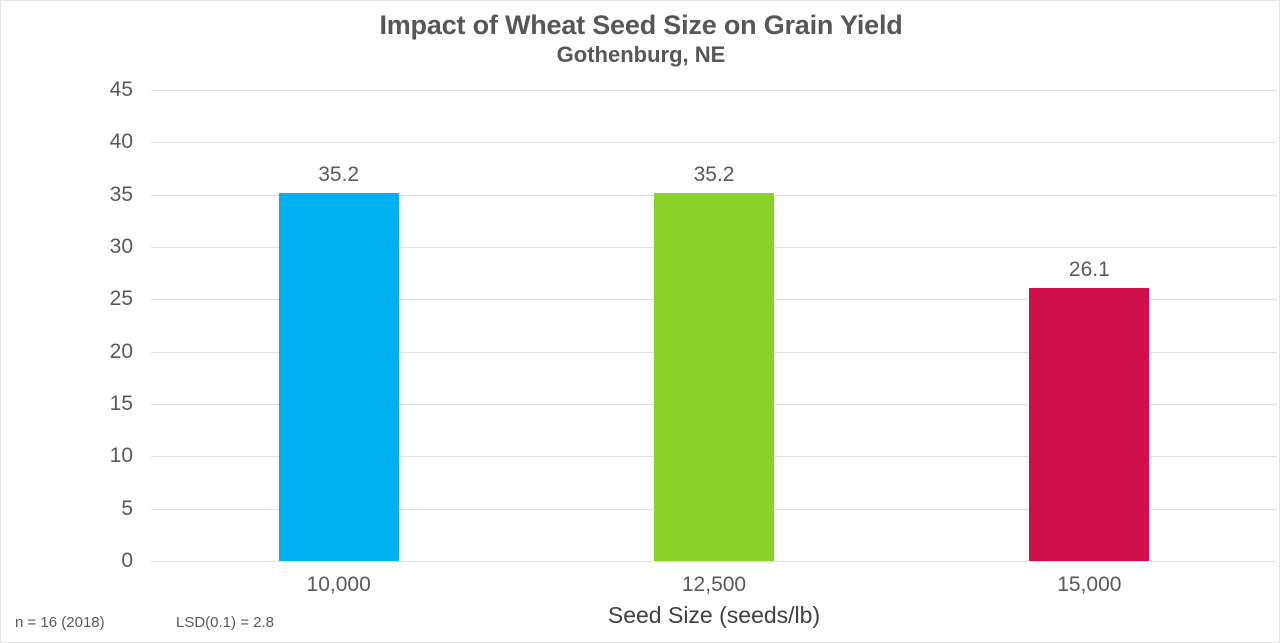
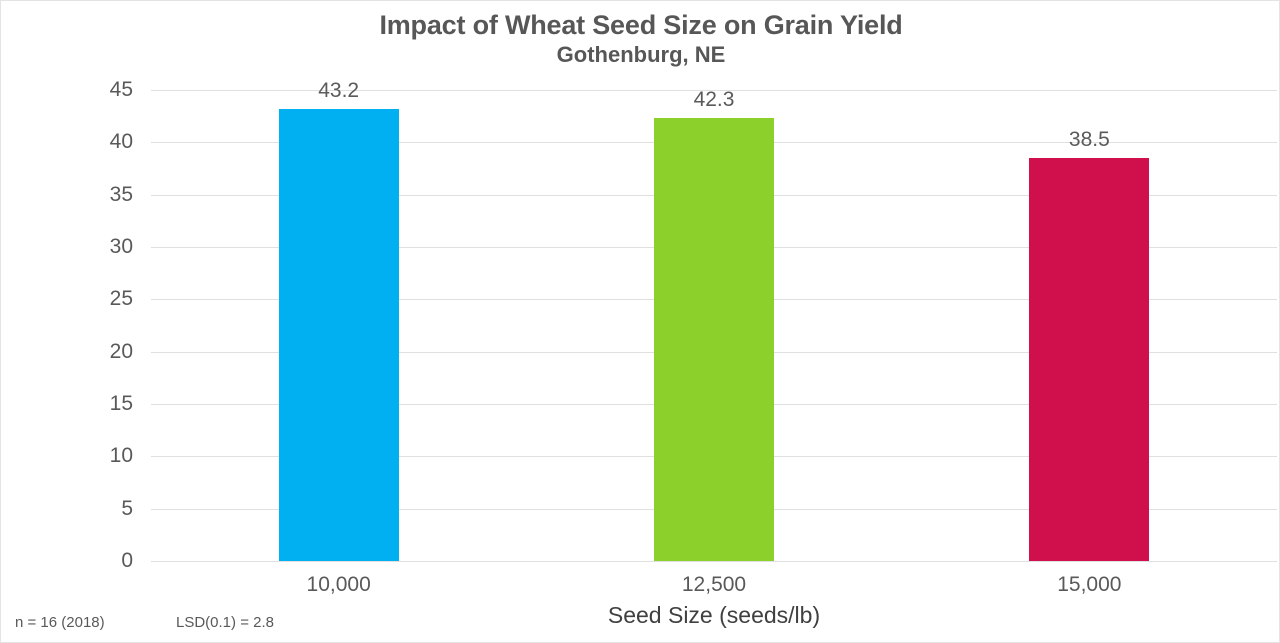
10,000: 35.2 -> 43.2
12,500: 35.2 -> 42.3
15,000: 26.1 -> 38.5
